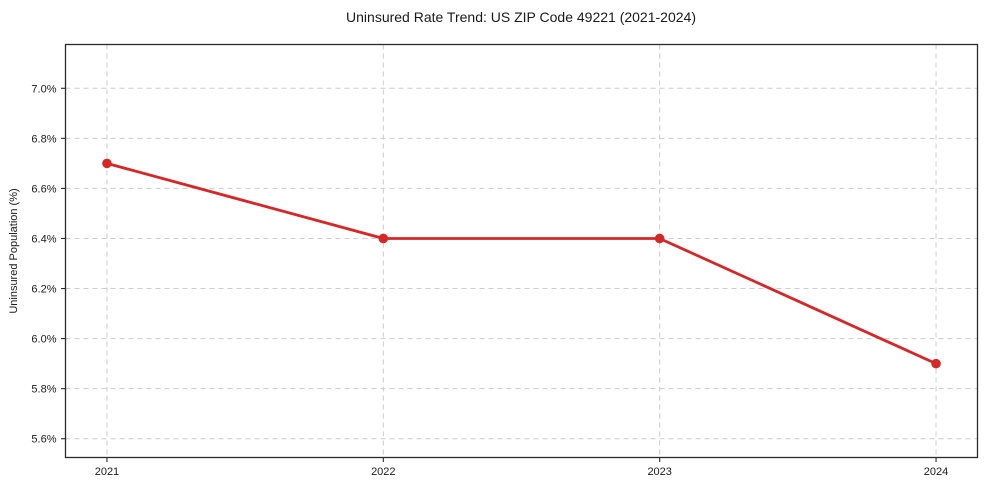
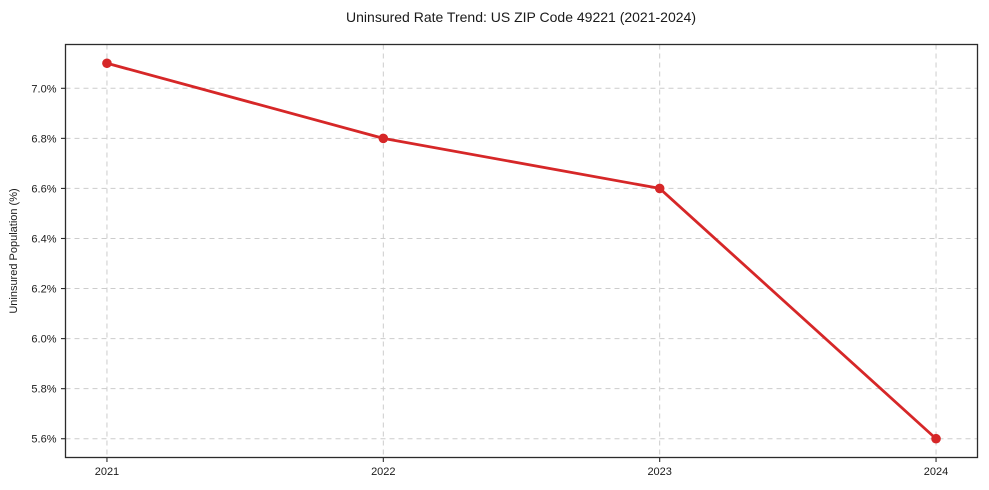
2021: 6.7% -> 7.1%
2022: 6.4% -> 6.8%
2023: 6.4% -> 6.6%
2024: 5.9% -> 5.6%
